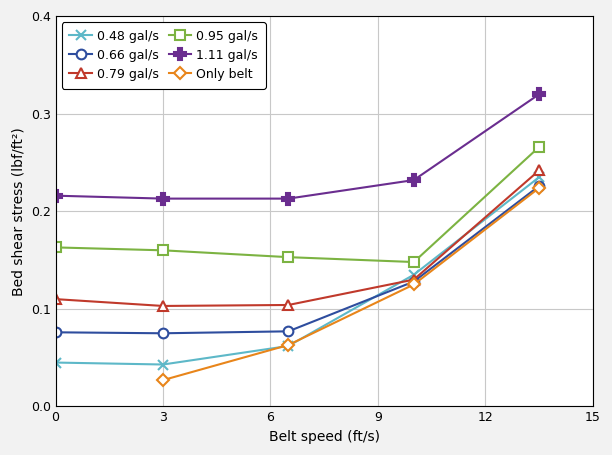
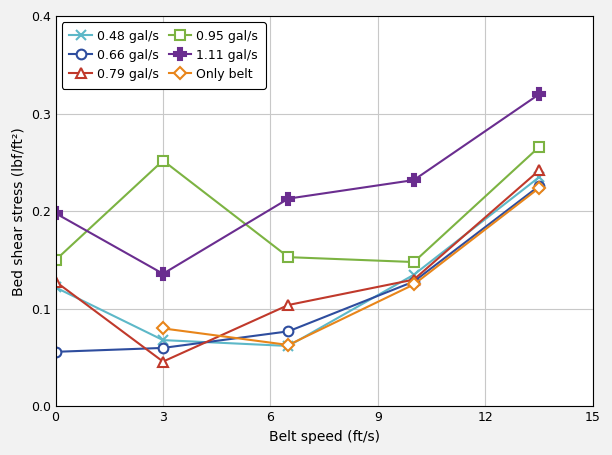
0.48 gal/s/0: 0.045 -> 0.122
0.66 gal/s/0: 0.076 -> 0.056
0.79 gal/s/0: 0.110 -> 0.128
0.95 gal/s/0: 0.163 -> 0.150
1.11 gal/s/0: 0.216 -> 0.198
0.48 gal/s/3: 0.043 -> 0.068
0.66 gal/s/3: 0.075 -> 0.060
0.79 gal/s/3: 0.103 -> 0.046
0.95 gal/s/3: 0.160 -> 0.252
1.11 gal/s/3: 0.213 -> 0.136
Only belt/3: 0.027 -> 0.080
